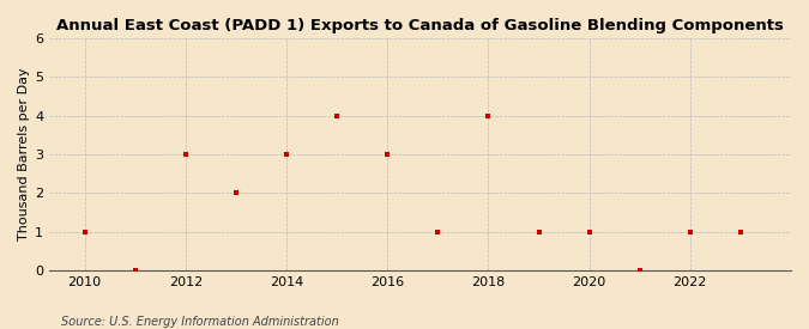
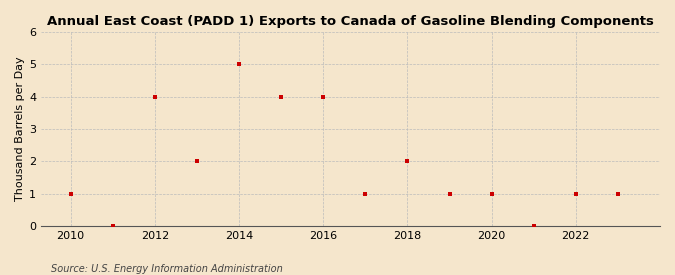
2012: 3 -> 4
2014: 3 -> 5
2016: 3 -> 4
2018: 4 -> 2
